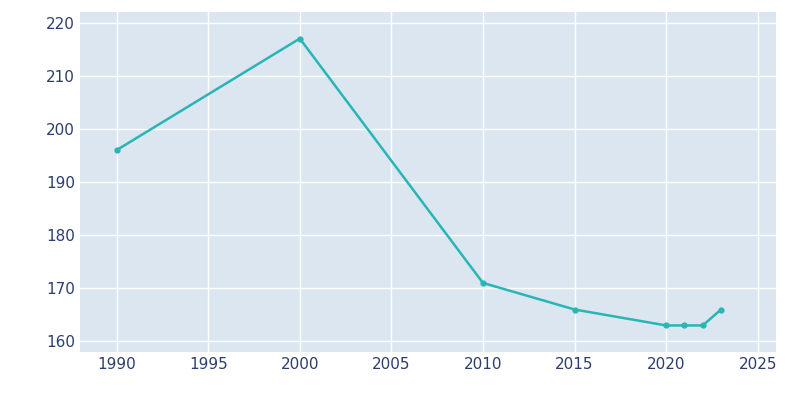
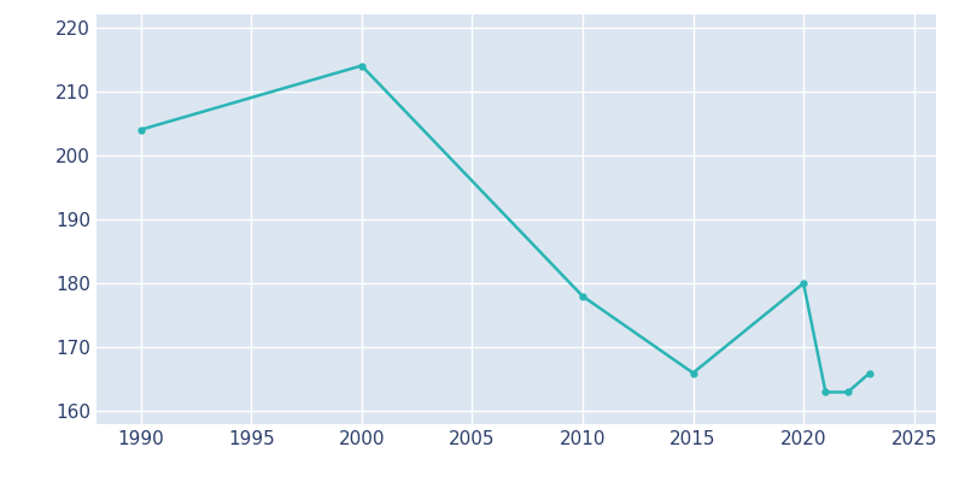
1990: 196 -> 204
2000: 217 -> 214
2010: 171 -> 178
2020: 163 -> 180
